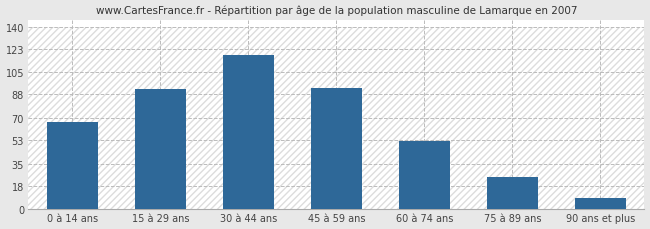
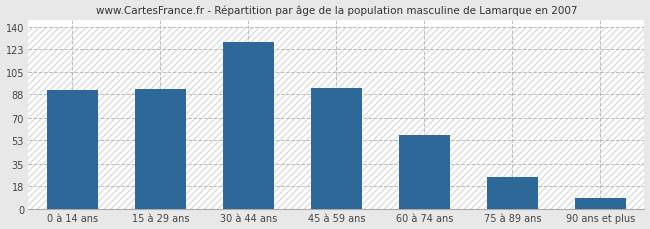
0 à 14 ans: 67 -> 91
30 à 44 ans: 118 -> 128
60 à 74 ans: 52 -> 57
